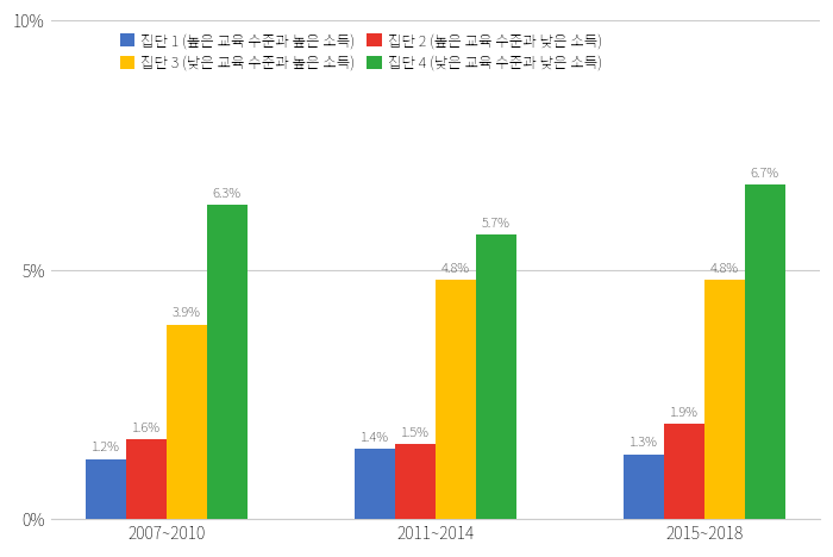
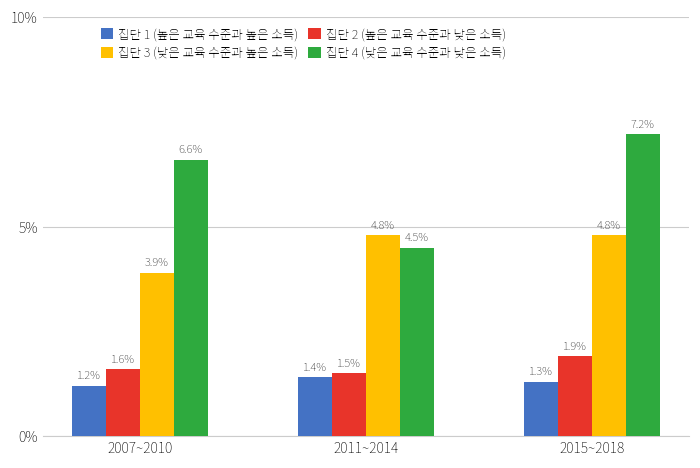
집단 4 (낮은 교육 수준과 낮은 소득)/2007~2010: 6.3% -> 6.6%
집단 4 (낮은 교육 수준과 낮은 소득)/2011~2014: 5.7% -> 4.5%
집단 4 (낮은 교육 수준과 낮은 소득)/2015~2018: 6.7% -> 7.2%
